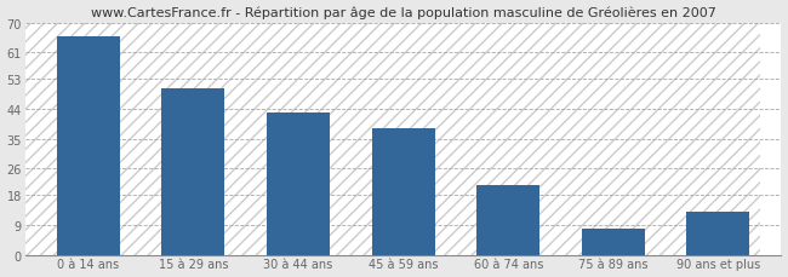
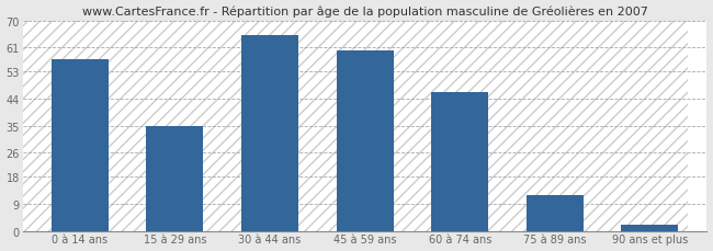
0 à 14 ans: 66 -> 57
15 à 29 ans: 50 -> 35
30 à 44 ans: 43 -> 65
45 à 59 ans: 38 -> 60
60 à 74 ans: 21 -> 46
75 à 89 ans: 8 -> 12
90 ans et plus: 13 -> 2
